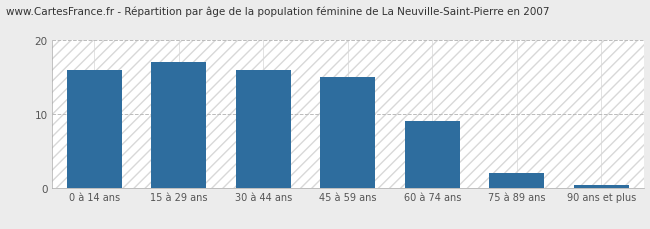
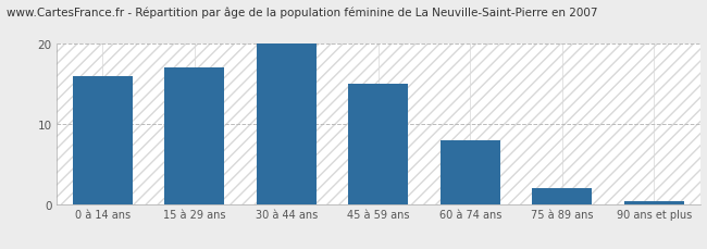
30 à 44 ans: 16.0 -> 20.0
60 à 74 ans: 9.0 -> 8.0
